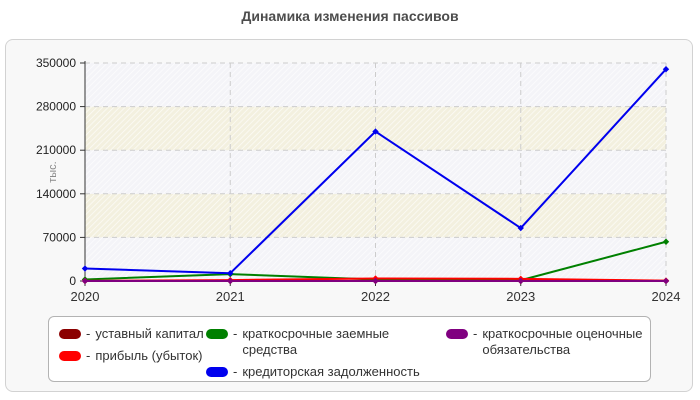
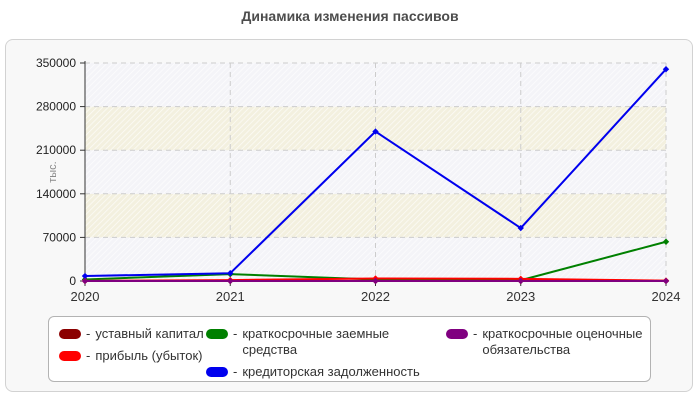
кредиторская задолженность/2020: 20000 -> 10000
